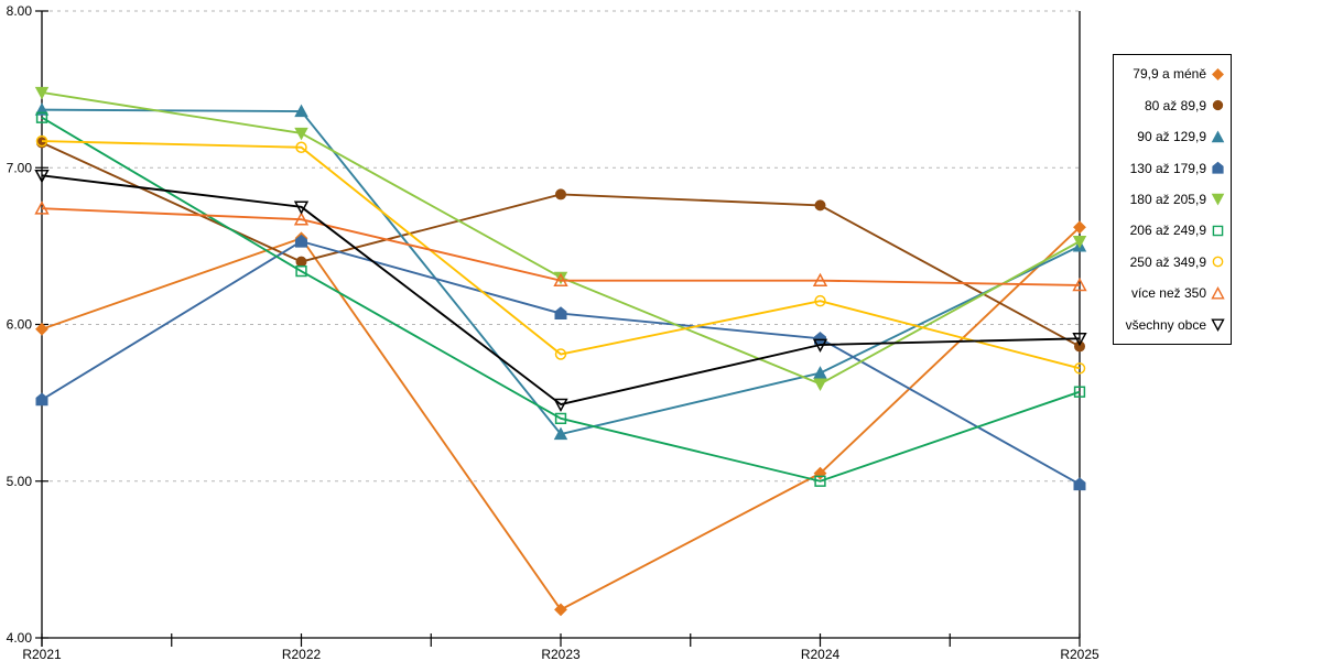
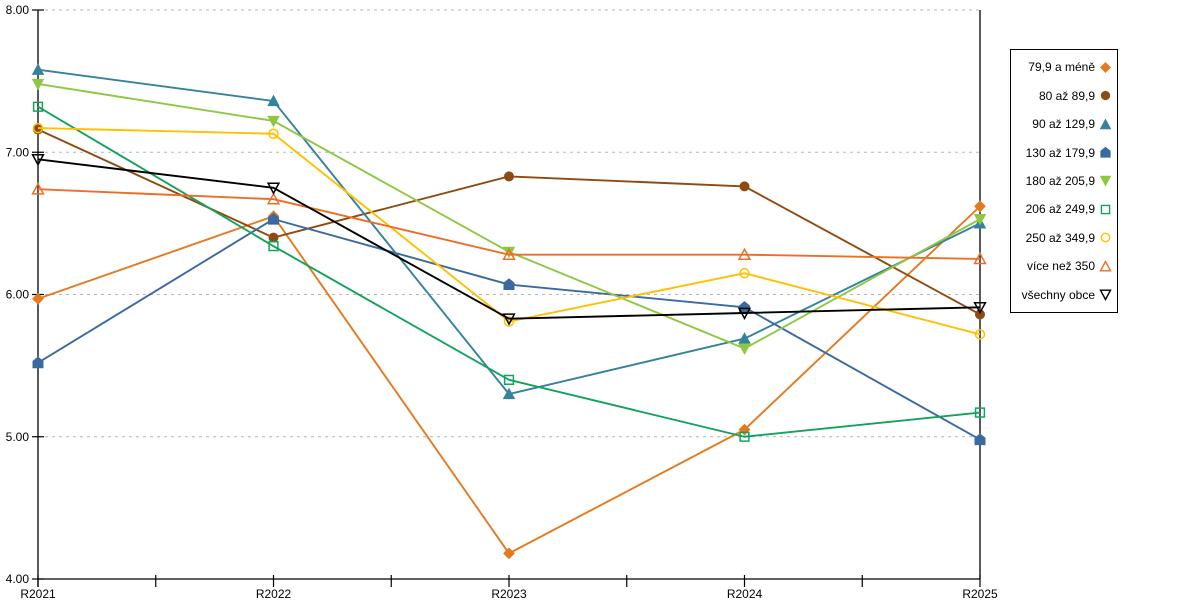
90 až 129,9/R2021: 7.37 -> 7.58
všechny obce/R2023: 5.49 -> 5.83
206 až 249,9/R2025: 5.57 -> 5.17
